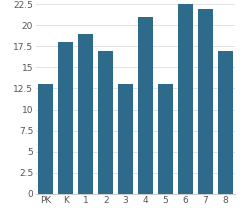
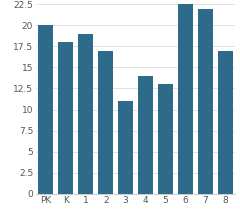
PK: 13 -> 20
3: 13 -> 11
4: 21 -> 14
